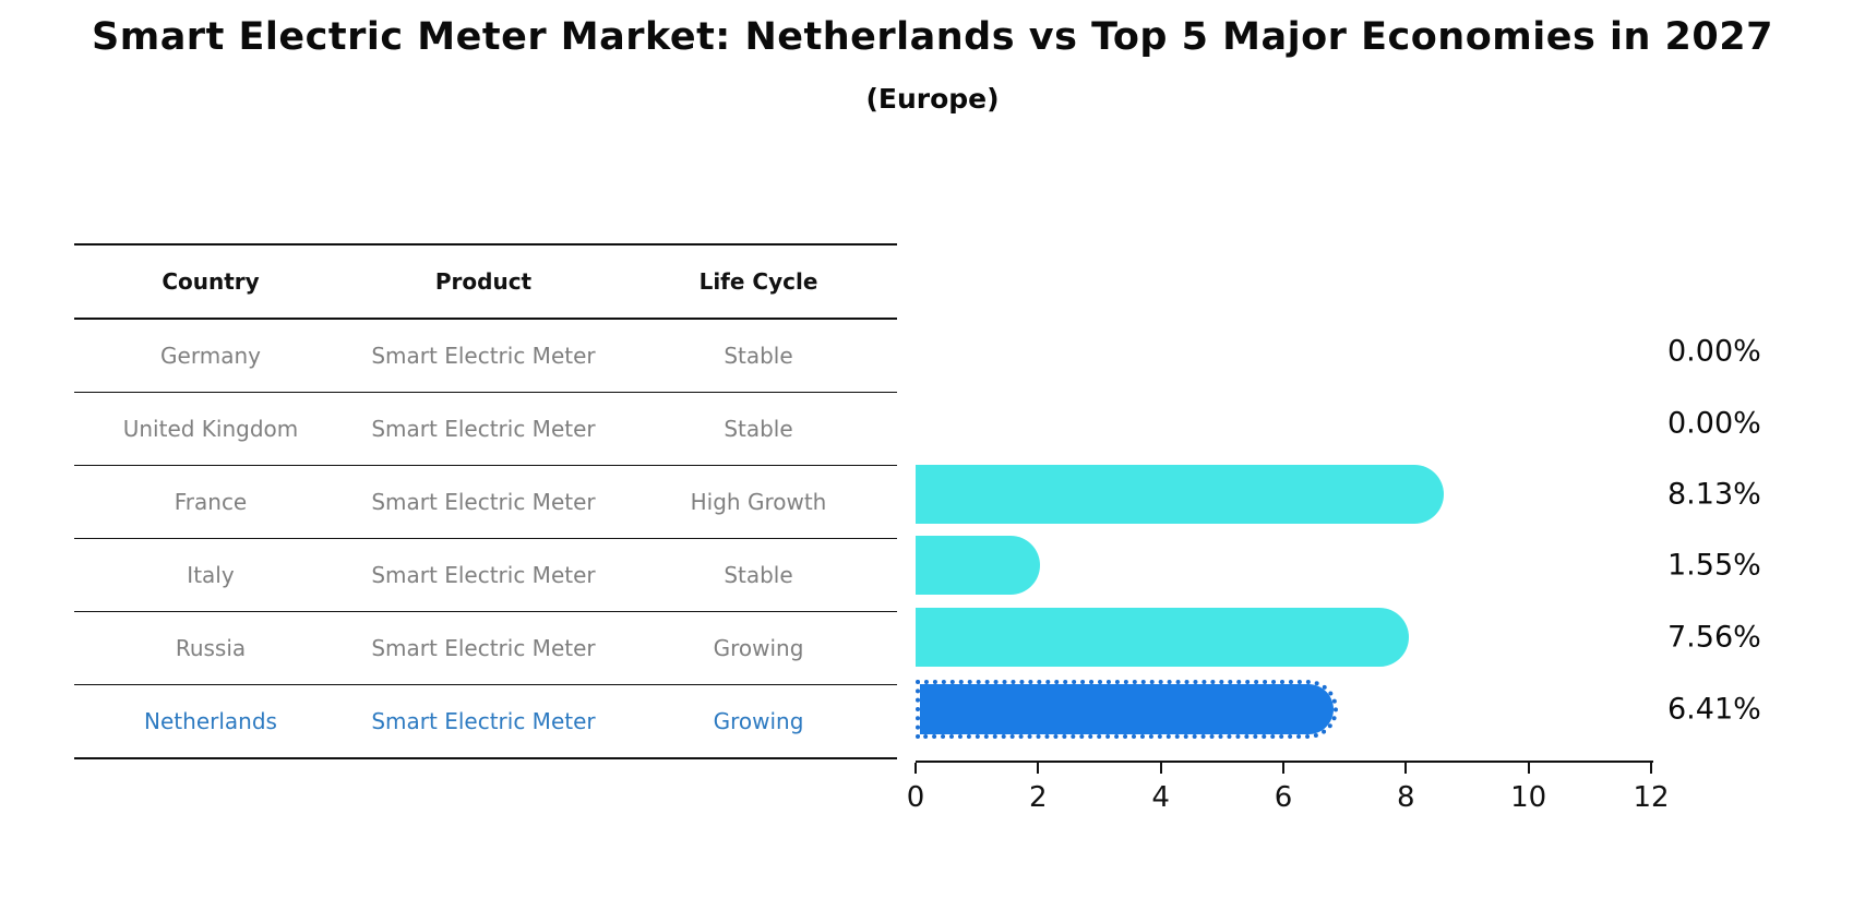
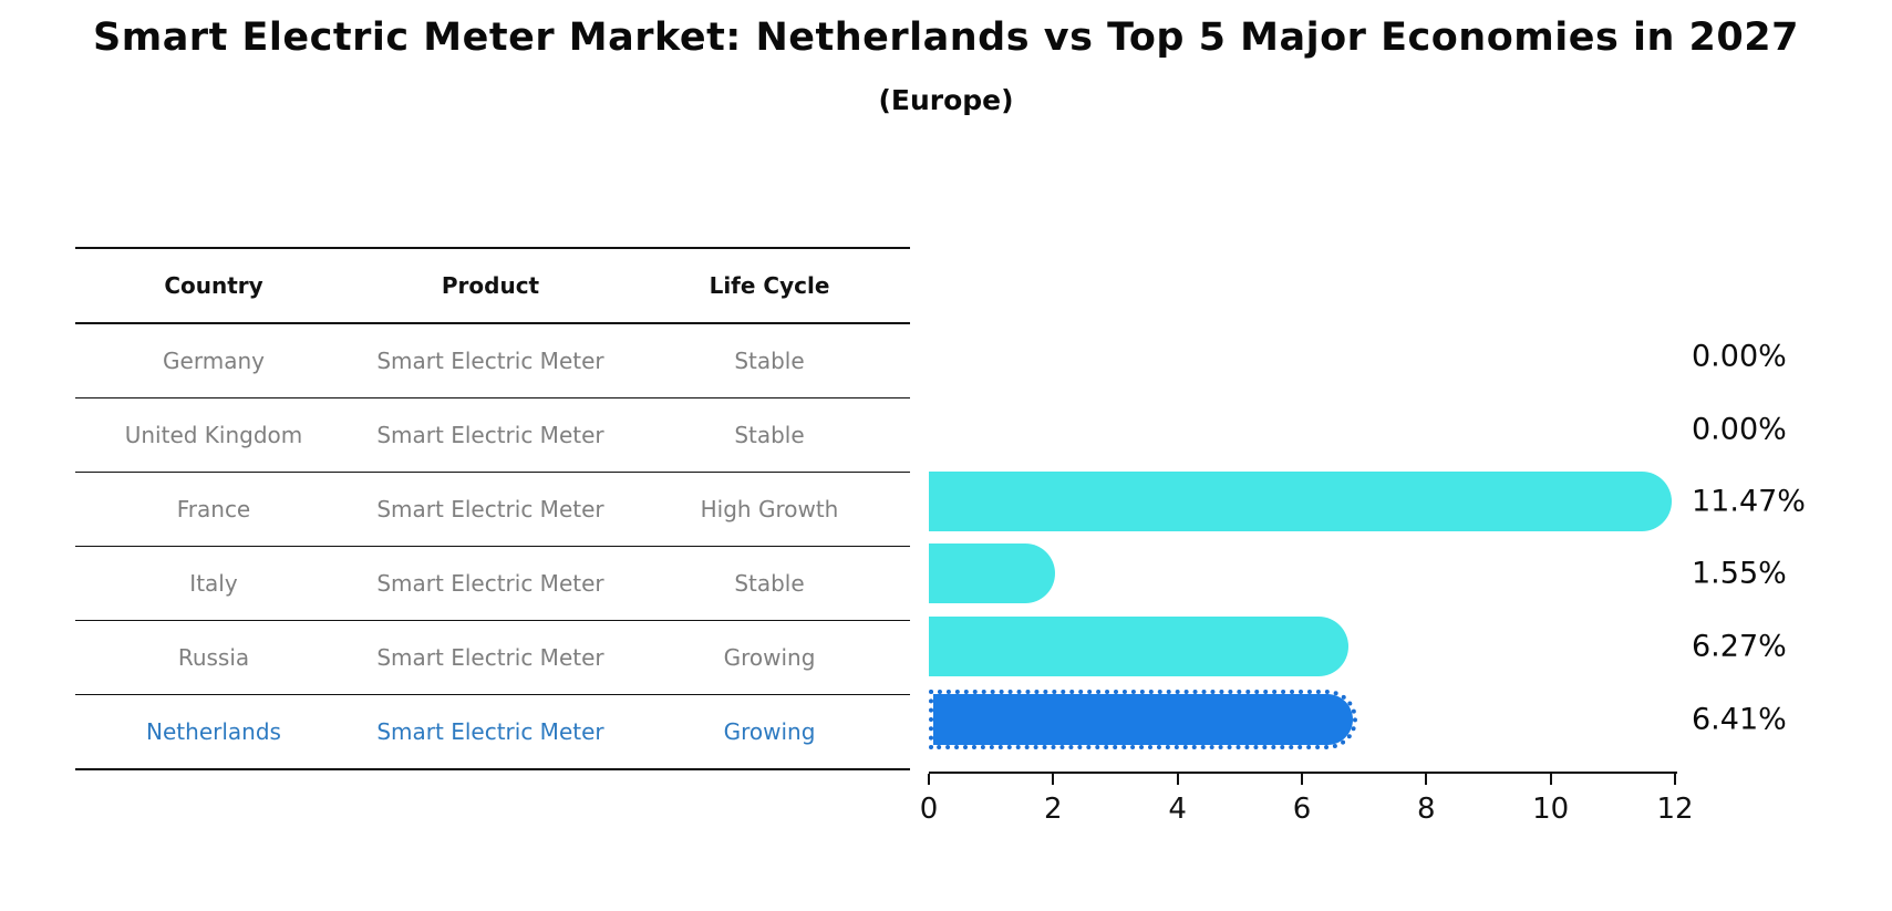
France: 8.13% -> 11.47%
Russia: 7.56% -> 6.27%
